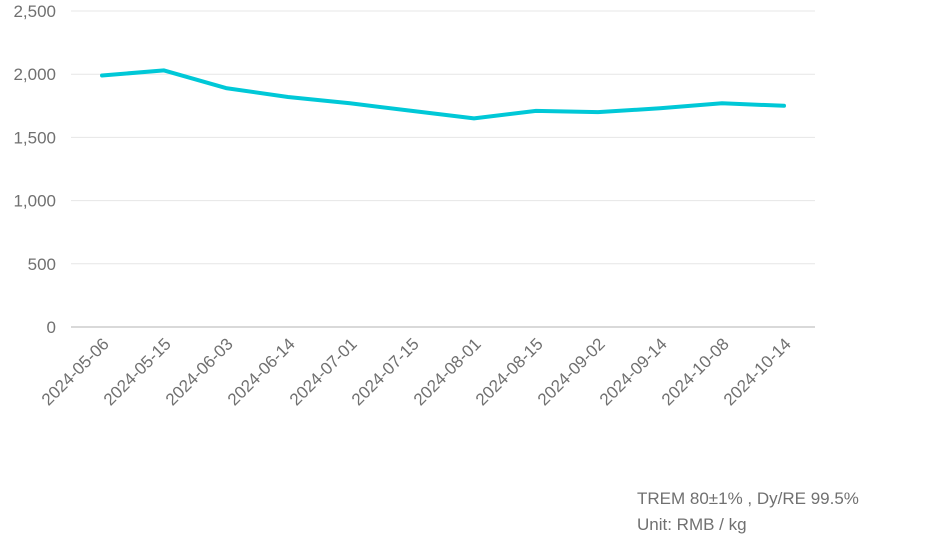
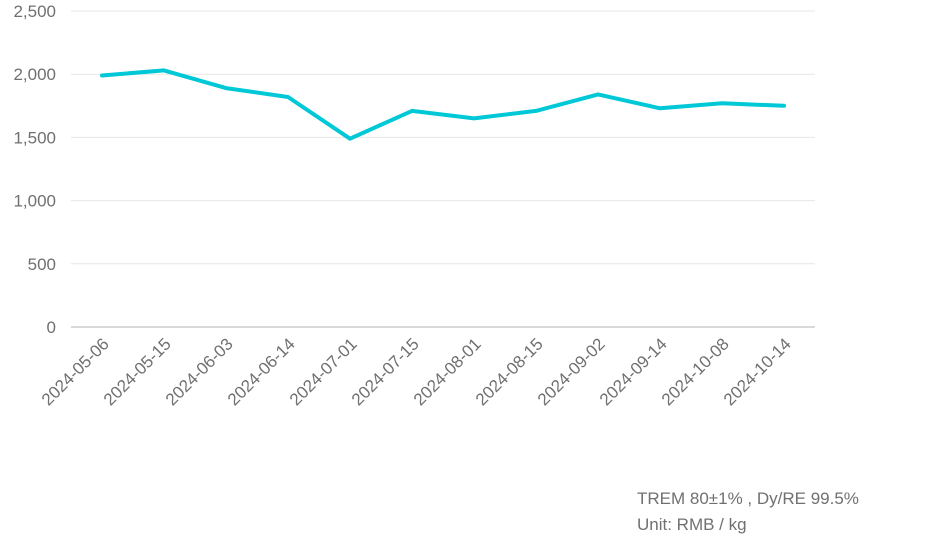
2024-07-01: 1770 -> 1490
2024-09-02: 1700 -> 1840
